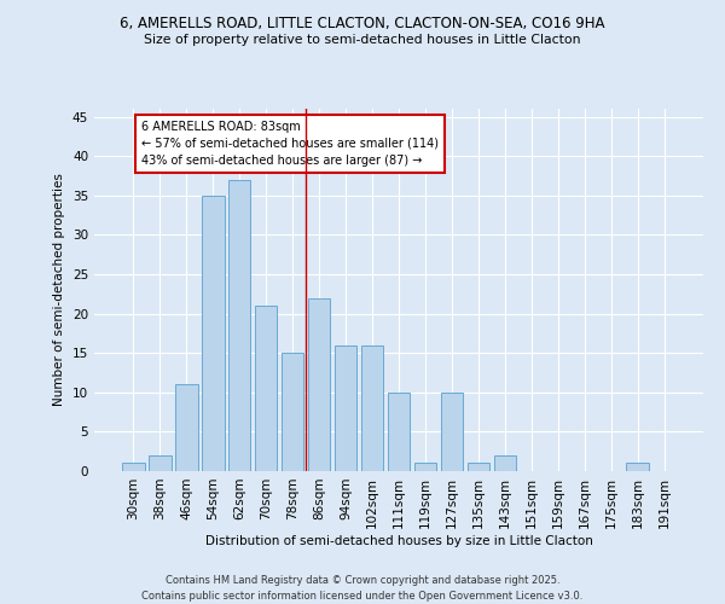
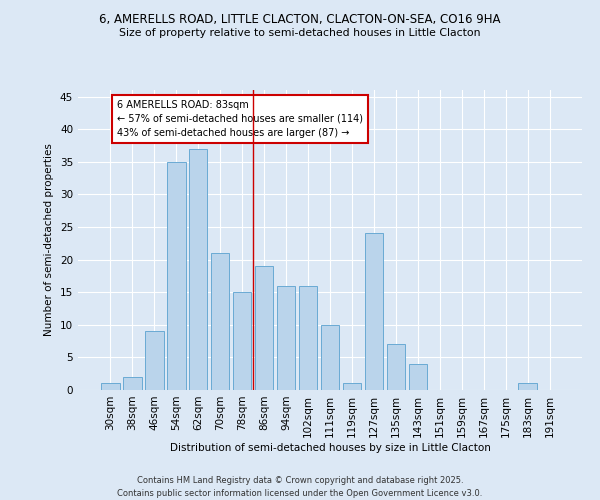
46sqm: 11 -> 9
86sqm: 22 -> 19
127sqm: 10 -> 24
135sqm: 1 -> 7
143sqm: 2 -> 4
